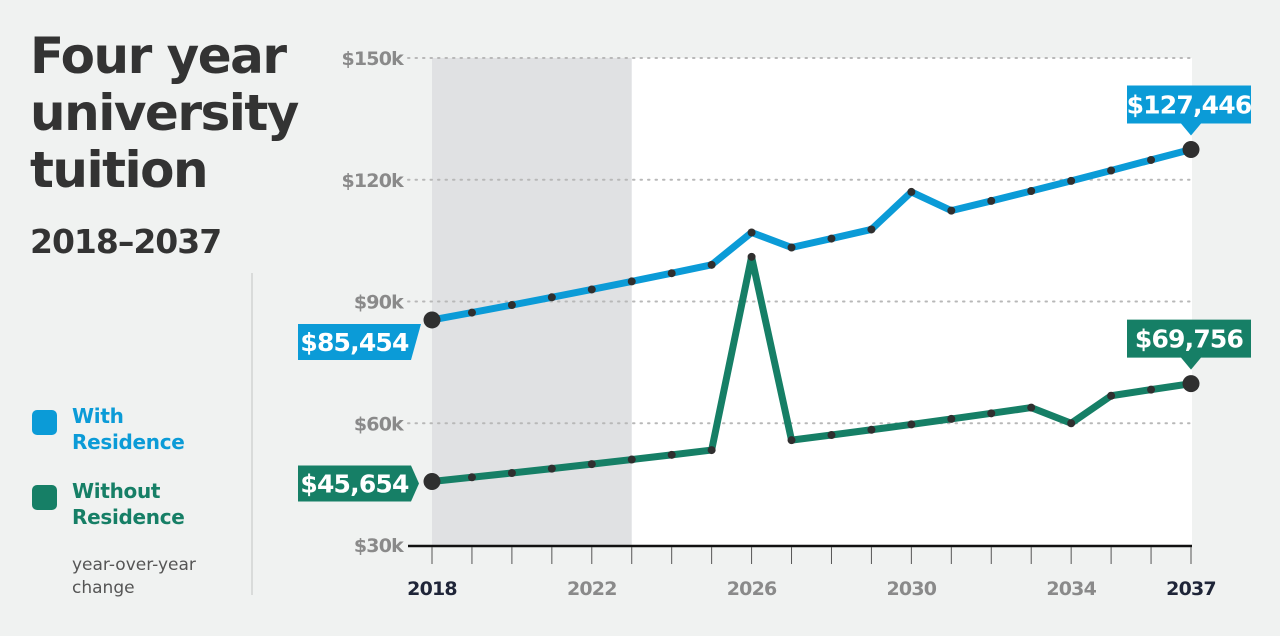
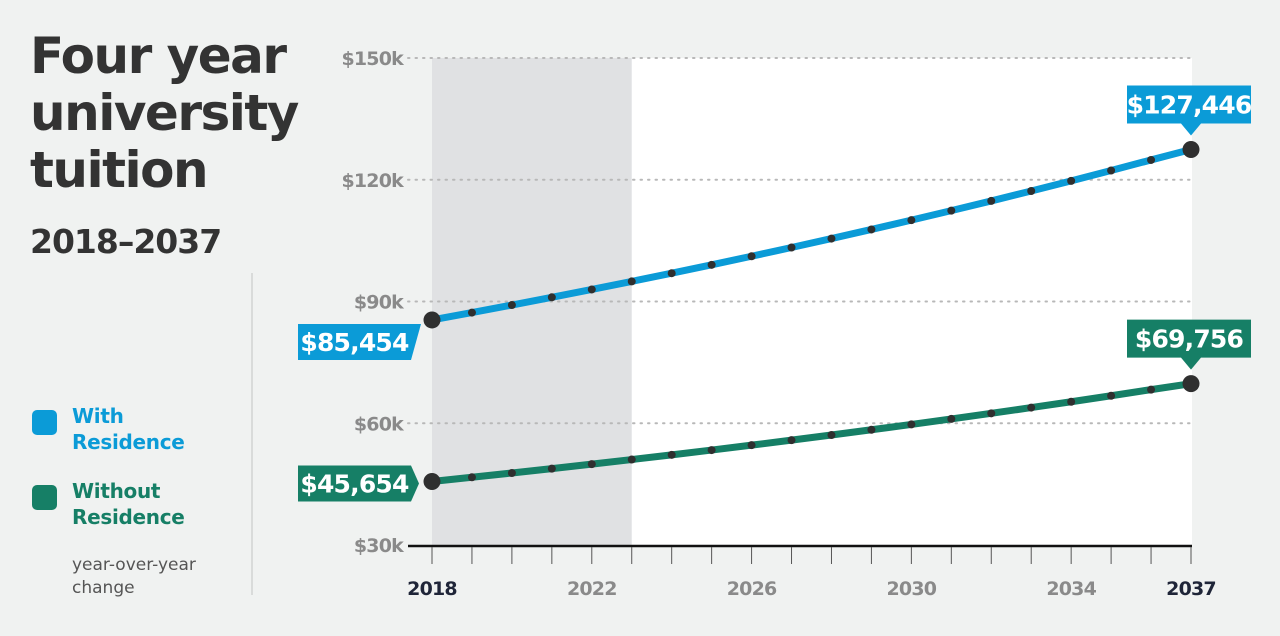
With Residence/2026: $107k -> $101k
Without Residence/2026: $101k -> $55k
With Residence/2030: $117k -> $110k
Without Residence/2034: $60k -> $65k
